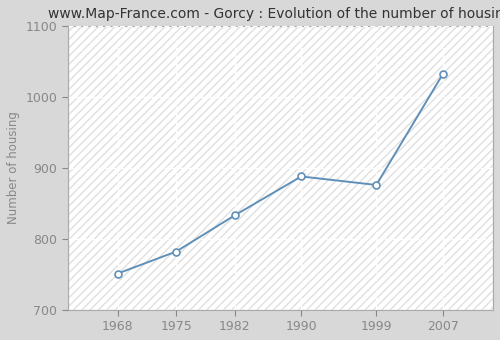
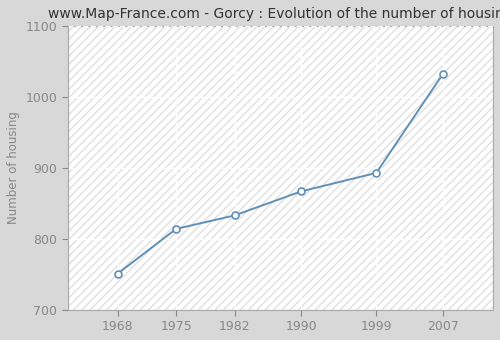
1975: 782 -> 814
1990: 888 -> 867
1999: 876 -> 893
